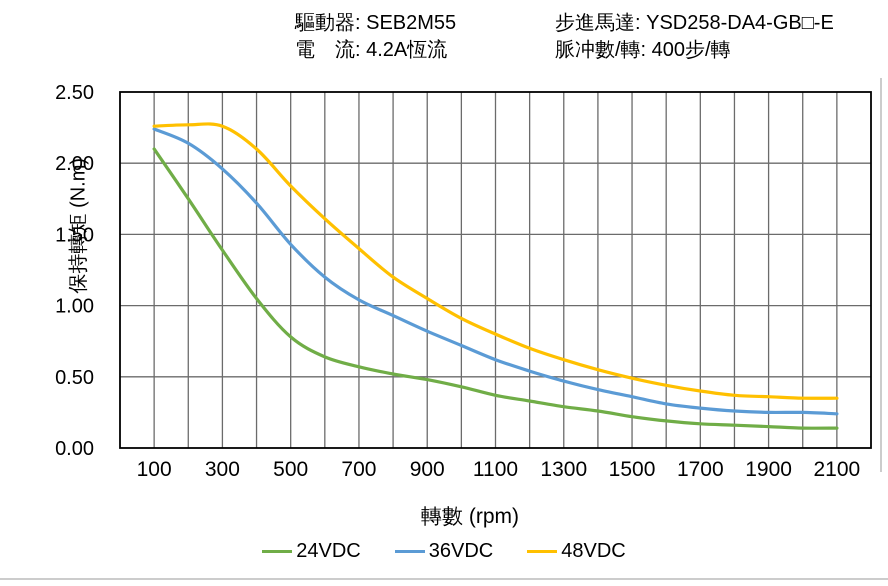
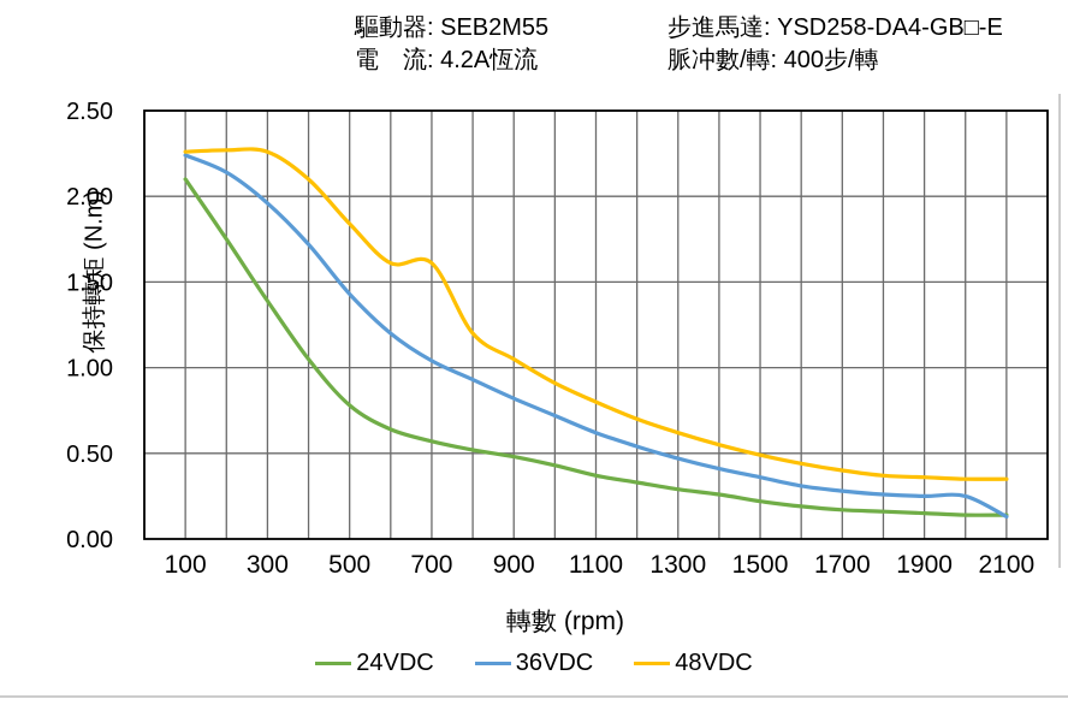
48VDC/700: 1.40 -> 1.61
36VDC/2100: 0.24 -> 0.13
